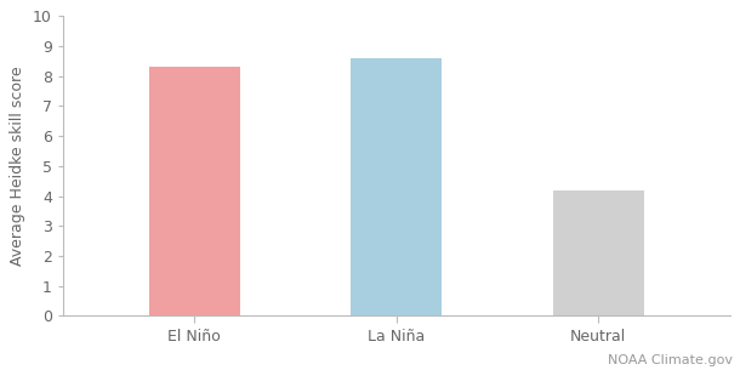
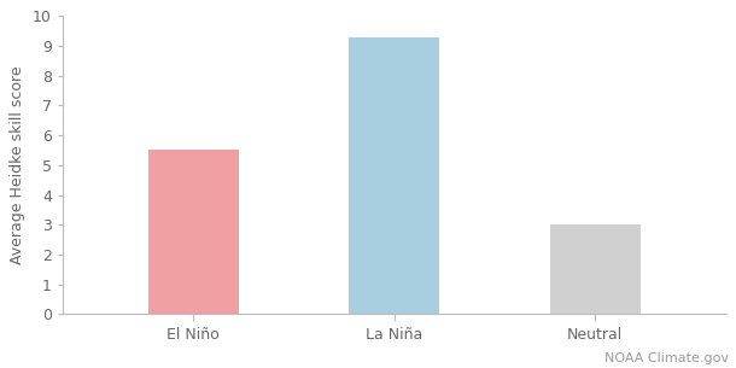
El Niño: 8.3 -> 5.5
La Niña: 8.6 -> 9.3
Neutral: 4.2 -> 3.0
